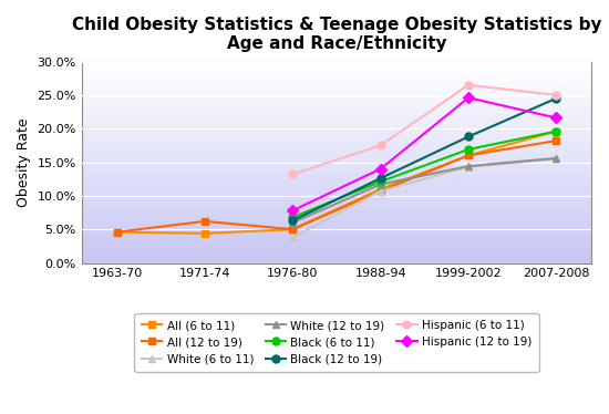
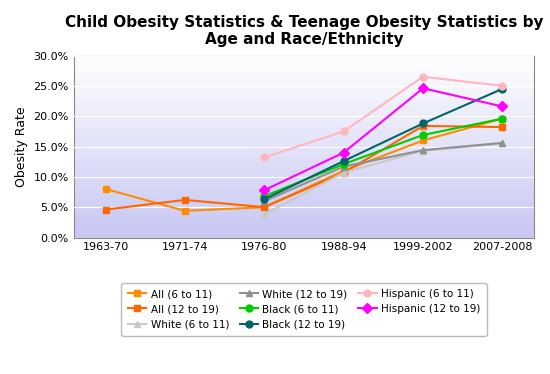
All (6 to 11)/1963-70: 4.6% -> 8.0%
All (12 to 19)/1999-2002: 16.0% -> 18.4%
